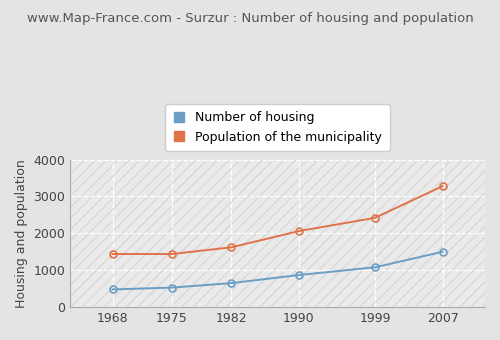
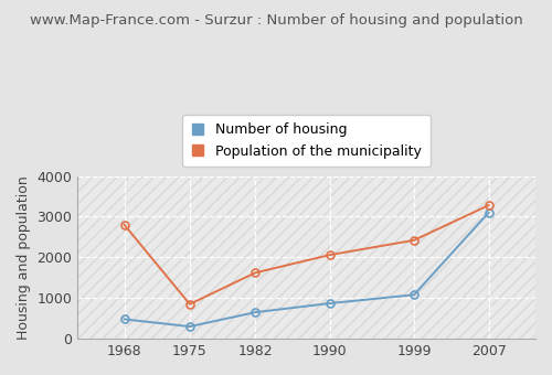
Population of the municipality/1968: 1440 -> 2800
Number of housing/1975: 530 -> 300
Population of the municipality/1975: 1440 -> 850
Number of housing/2007: 1500 -> 3100
